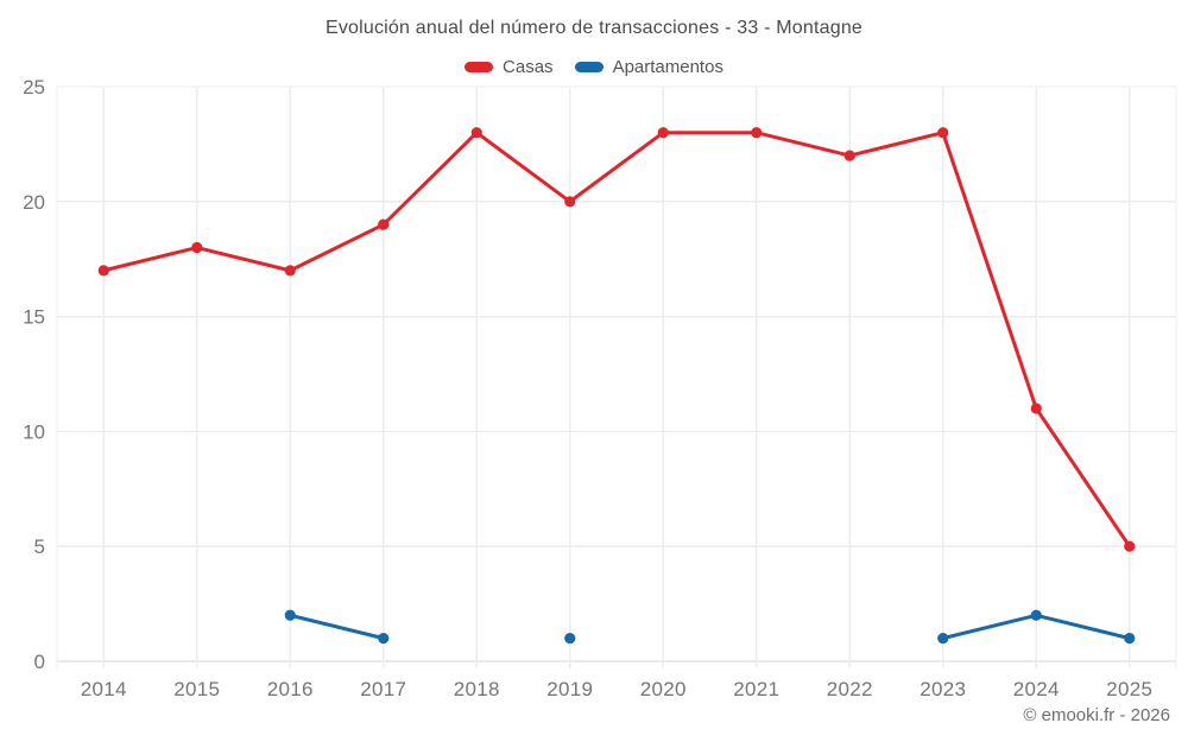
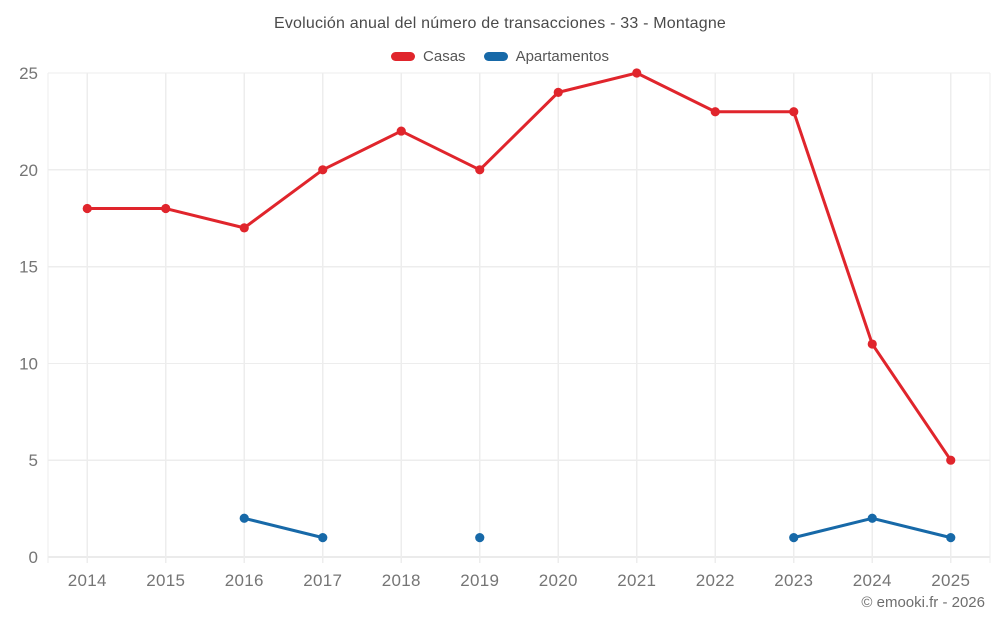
Casas/2014: 17 -> 18
Casas/2017: 19 -> 20
Casas/2018: 23 -> 22
Casas/2020: 23 -> 24
Casas/2021: 23 -> 25
Casas/2022: 22 -> 23
